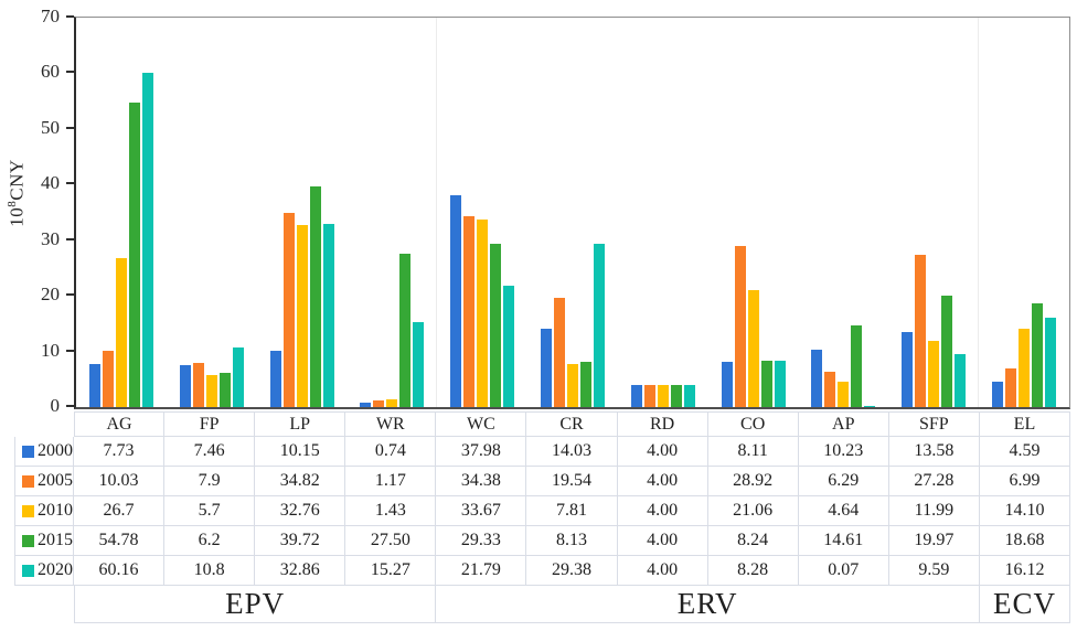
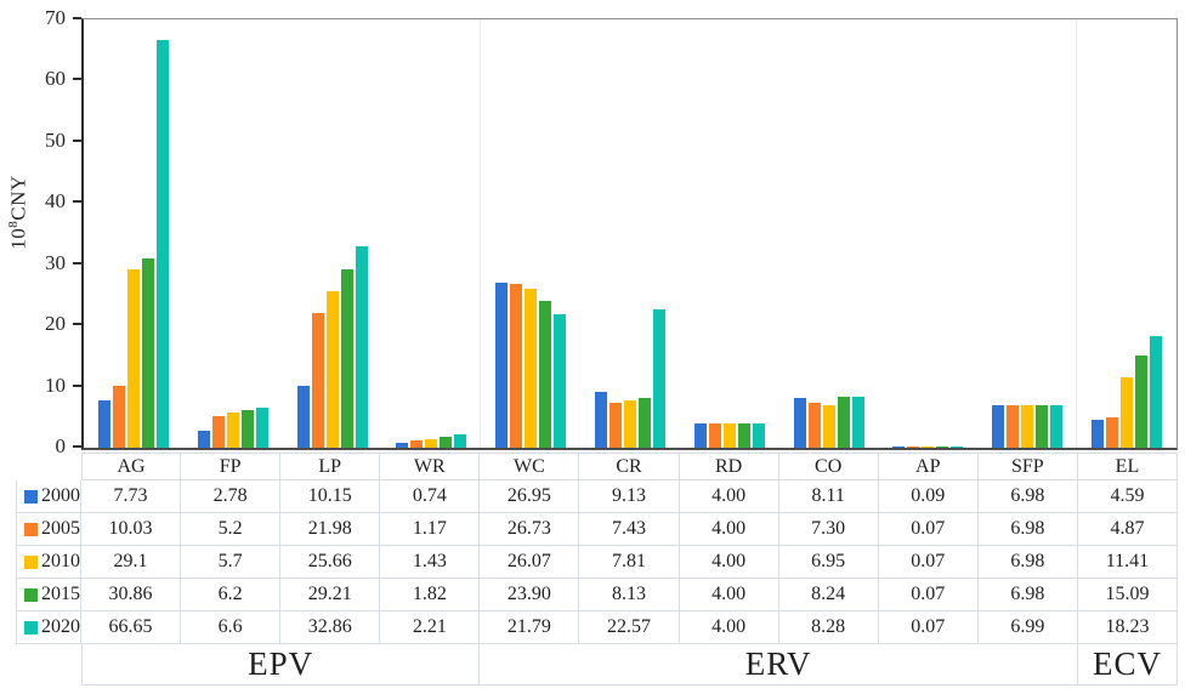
2010/AG: 26.7 -> 29.1
2015/AG: 54.78 -> 30.86
2020/AG: 60.16 -> 66.65
2000/FP: 7.46 -> 2.78
2005/FP: 7.9 -> 5.2
2020/FP: 10.8 -> 6.6
2005/LP: 34.82 -> 21.98
2010/LP: 32.76 -> 25.66
2015/LP: 39.72 -> 29.21
2015/WR: 27.50 -> 1.82
2020/WR: 15.27 -> 2.21
2000/WC: 37.98 -> 26.95
2005/WC: 34.38 -> 26.73
2010/WC: 33.67 -> 26.07
2015/WC: 29.33 -> 23.90
2000/CR: 14.03 -> 9.13
2005/CR: 19.54 -> 7.43
2020/CR: 29.38 -> 22.57
2005/CO: 28.92 -> 7.30
2010/CO: 21.06 -> 6.95
2000/AP: 10.23 -> 0.09
2005/AP: 6.29 -> 0.07
2010/AP: 4.64 -> 0.07
2015/AP: 14.61 -> 0.07
2000/SFP: 13.58 -> 6.98
2005/SFP: 27.28 -> 6.98
2010/SFP: 11.99 -> 6.98
2015/SFP: 19.97 -> 6.98
2020/SFP: 9.59 -> 6.99
2005/EL: 6.99 -> 4.87
2010/EL: 14.10 -> 11.41
2015/EL: 18.68 -> 15.09
2020/EL: 16.12 -> 18.23
